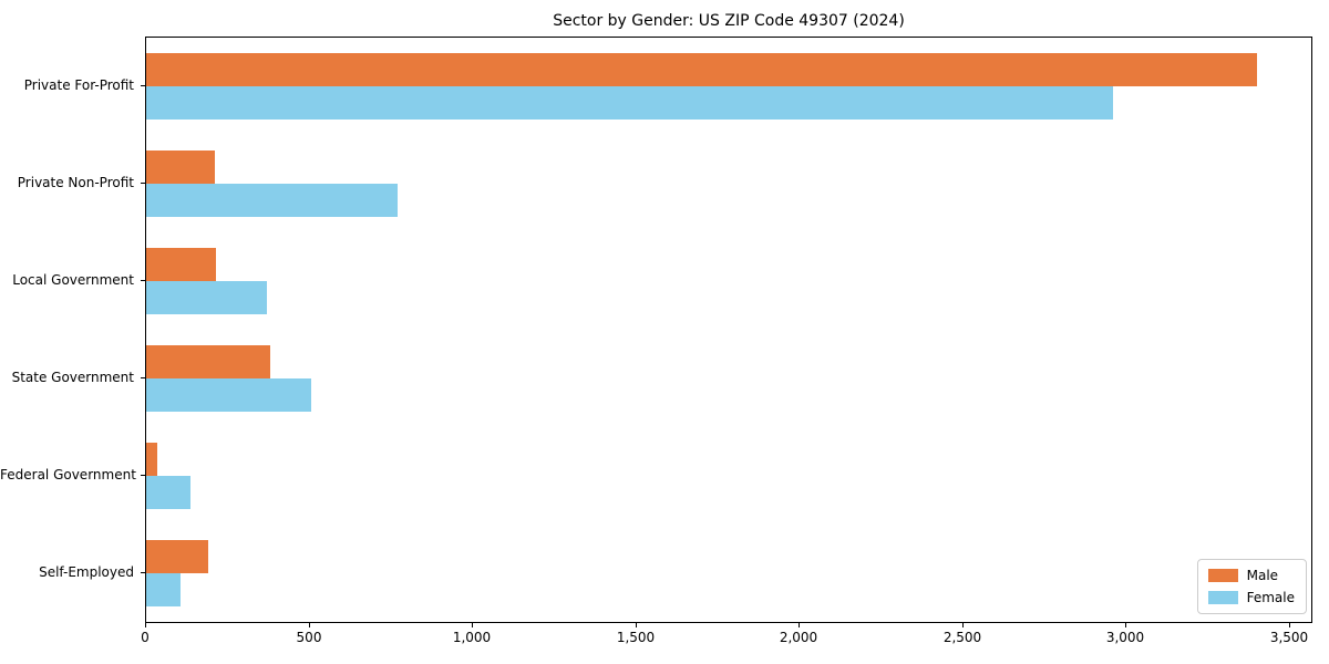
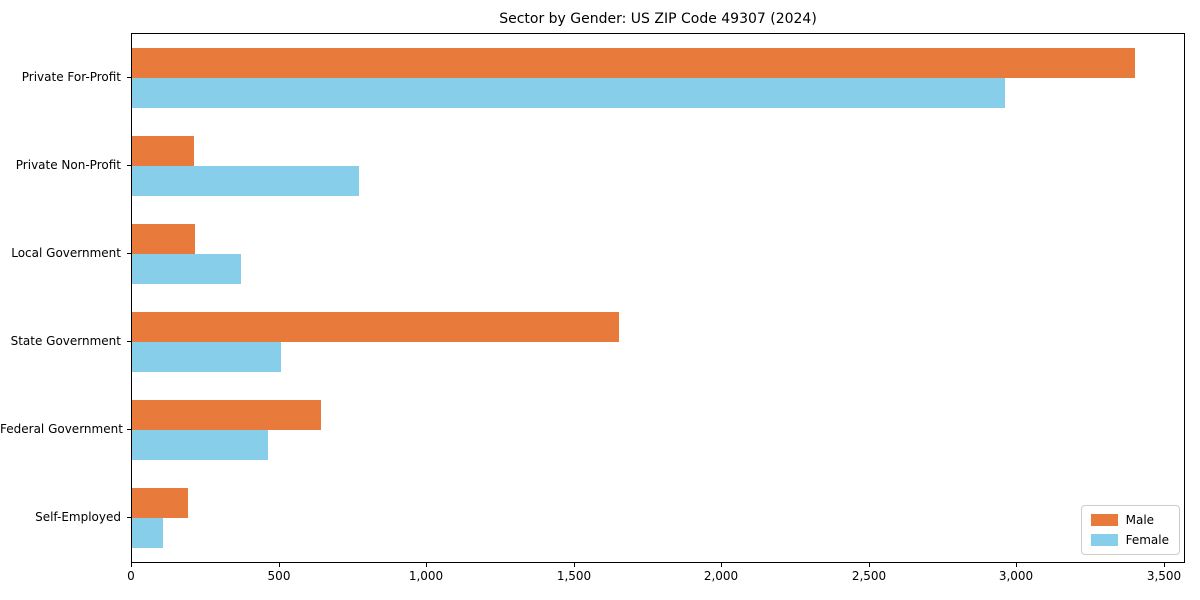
Male/State Government: 380 -> 1650
Male/Federal Government: 40 -> 640
Female/Federal Government: 140 -> 460
